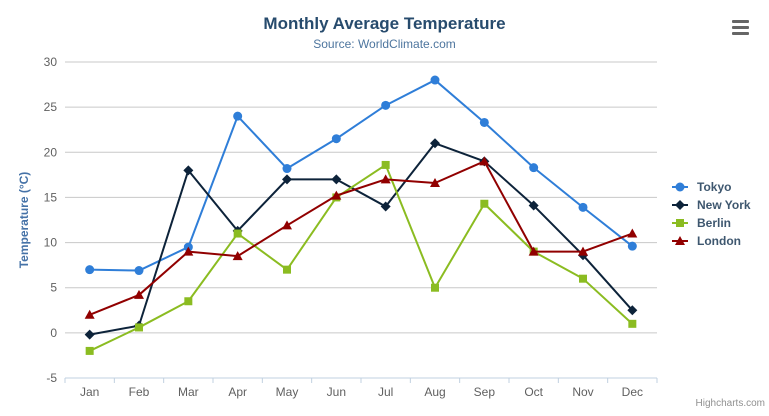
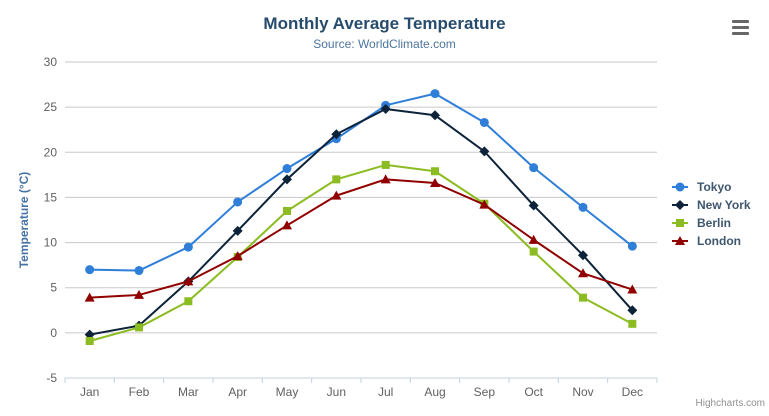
Berlin/Jan: -2 -> -1
London/Jan: 2 -> 4
New York/Mar: 18 -> 6
London/Mar: 9 -> 6
Tokyo/Apr: 24 -> 14
Berlin/Apr: 11 -> 8
Berlin/May: 7 -> 14
New York/Jun: 17 -> 22
Berlin/Jun: 15 -> 17
New York/Jul: 14 -> 25
Tokyo/Aug: 28 -> 26
New York/Aug: 21 -> 24
Berlin/Aug: 5 -> 18
New York/Sep: 19 -> 20
London/Sep: 19 -> 14
London/Oct: 9 -> 10
Berlin/Nov: 6 -> 4
London/Nov: 9 -> 7
London/Dec: 11 -> 5
